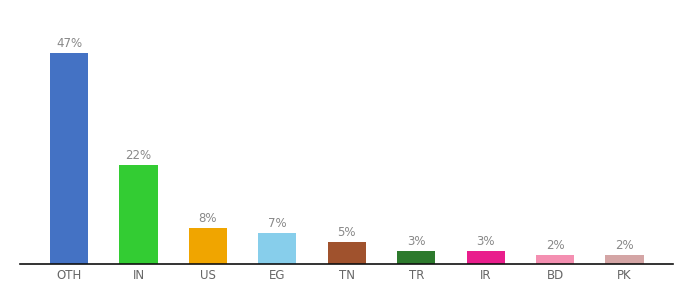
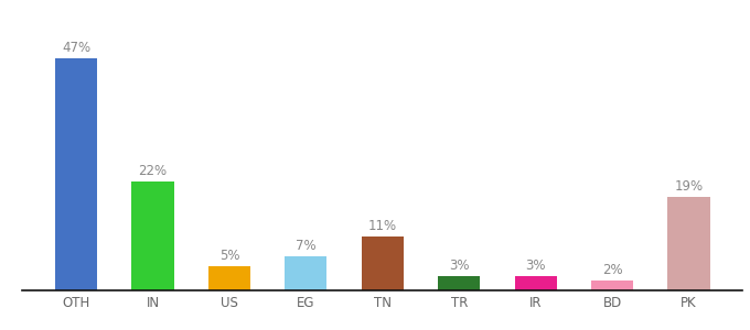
US: 8% -> 5%
TN: 5% -> 11%
PK: 2% -> 19%
